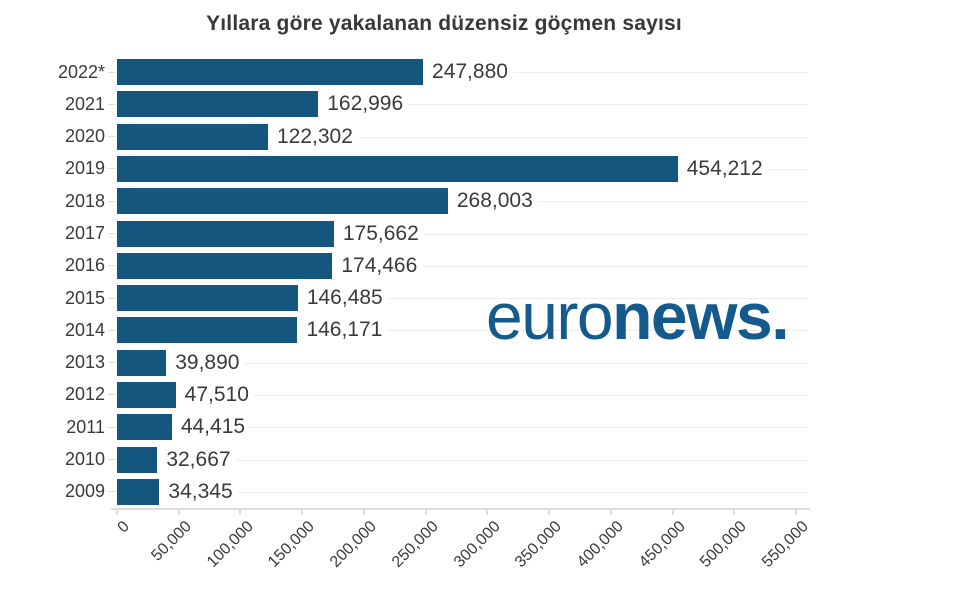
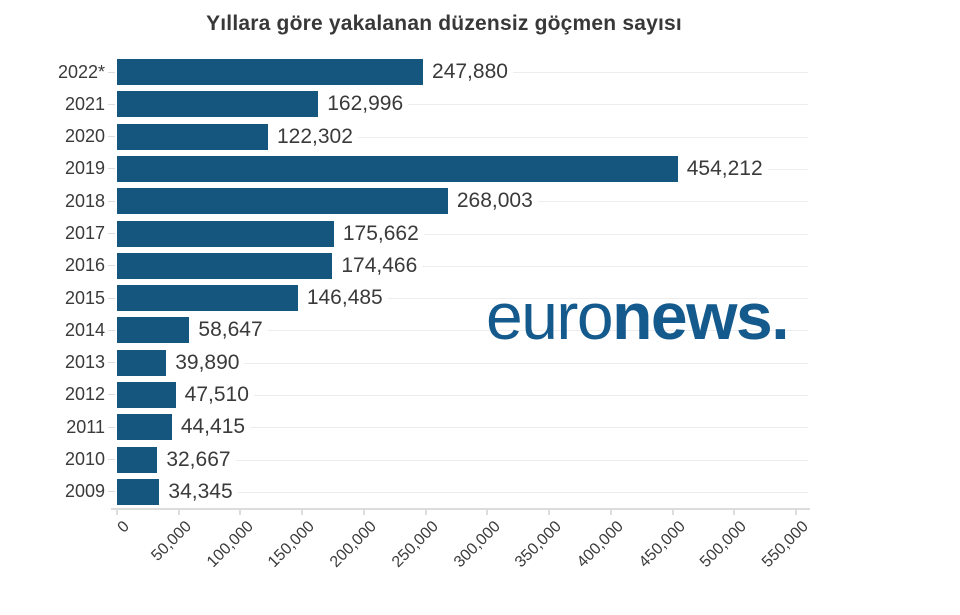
2014: 146,171 -> 58,647
